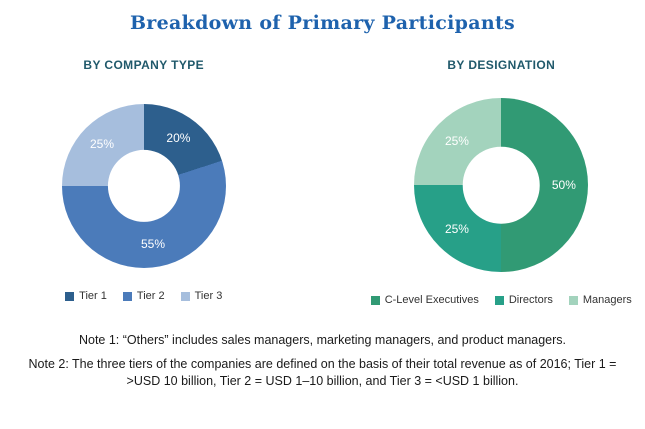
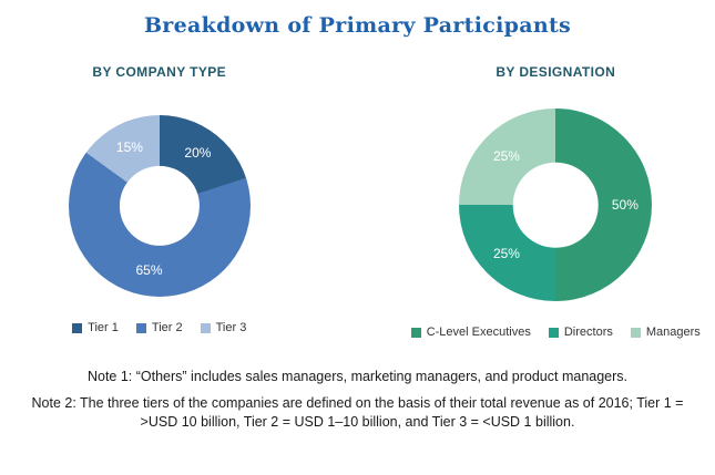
BY COMPANY TYPE/Tier 2: 55% -> 65%
BY COMPANY TYPE/Tier 3: 25% -> 15%
